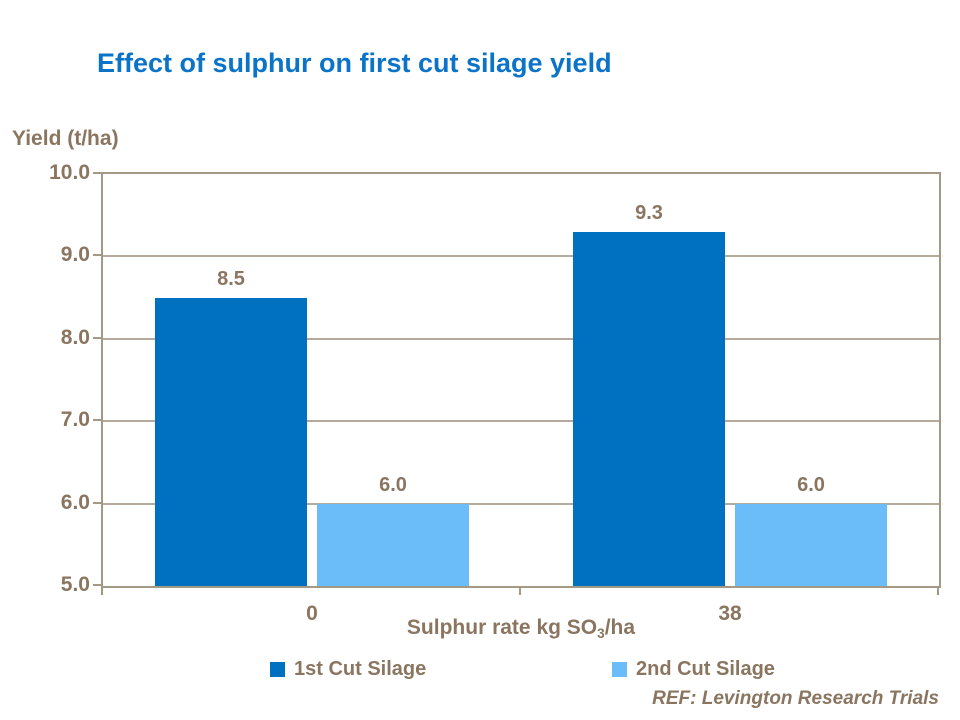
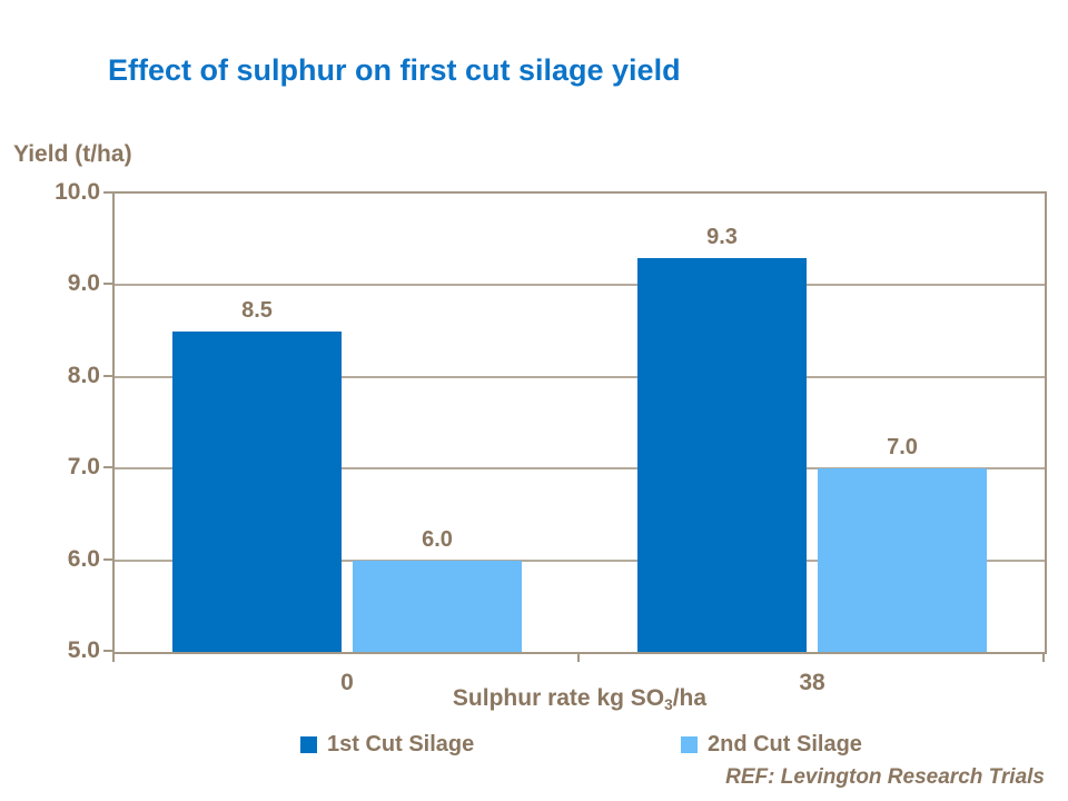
2nd Cut Silage/38: 6.0 -> 7.0
